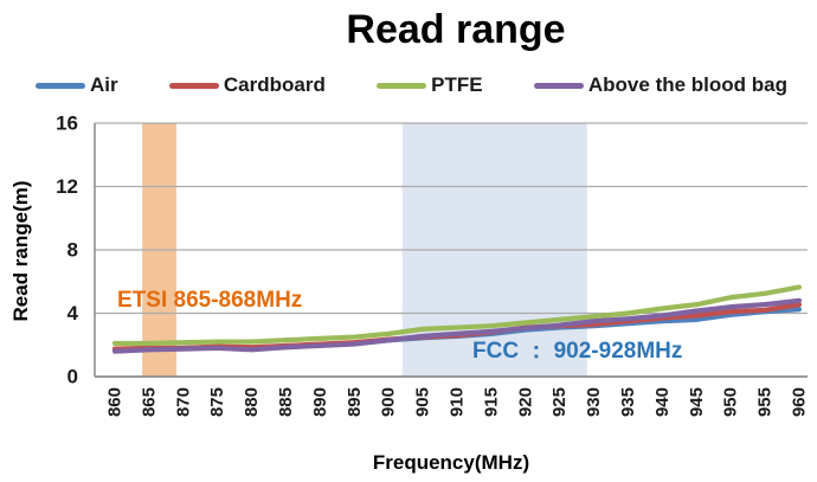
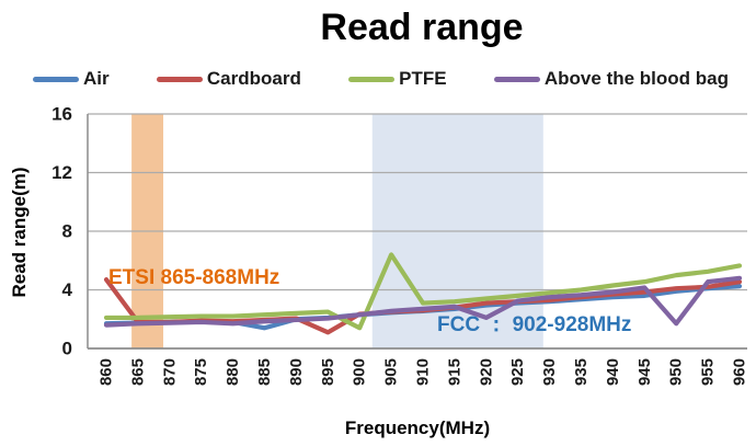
Cardboard/860: 1.8 -> 4.7
Air/885: 1.9 -> 1.4
Cardboard/895: 2.1 -> 1.1
PTFE/900: 2.7 -> 1.4
PTFE/905: 3.0 -> 6.4
Above the blood bag/920: 3.0 -> 2.1
Above the blood bag/950: 4.4 -> 1.7
